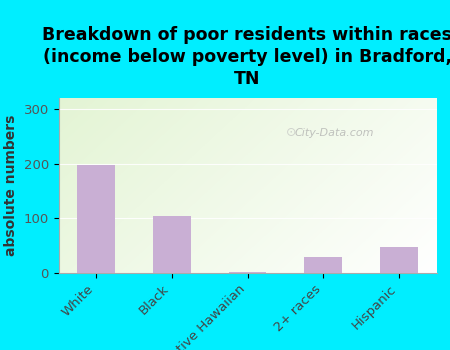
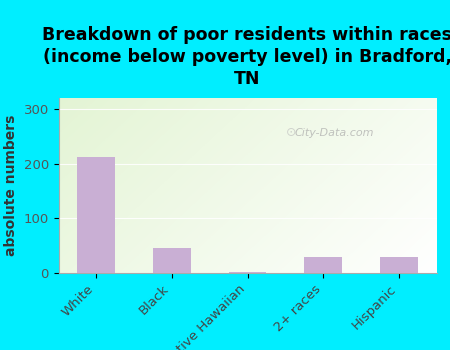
White: 198 -> 213
Black: 104 -> 45
Hispanic: 48 -> 30
